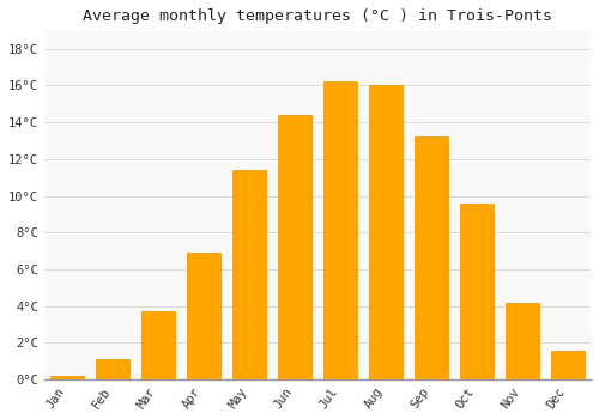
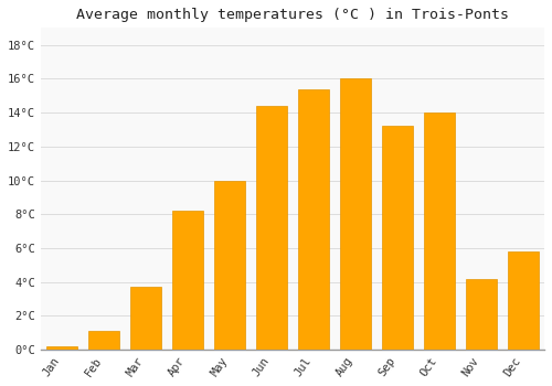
Apr: 6.9°C -> 8.2°C
May: 11.4°C -> 10.0°C
Jul: 16.2°C -> 15.4°C
Oct: 9.6°C -> 14.0°C
Dec: 1.6°C -> 5.8°C
